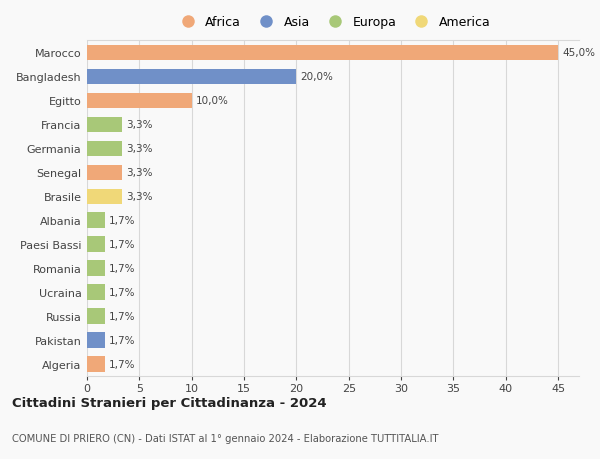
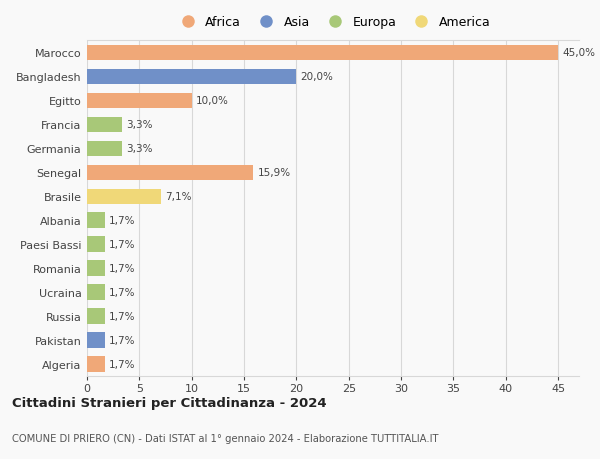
Senegal: 3,3% -> 15,9%
Brasile: 3,3% -> 7,1%
